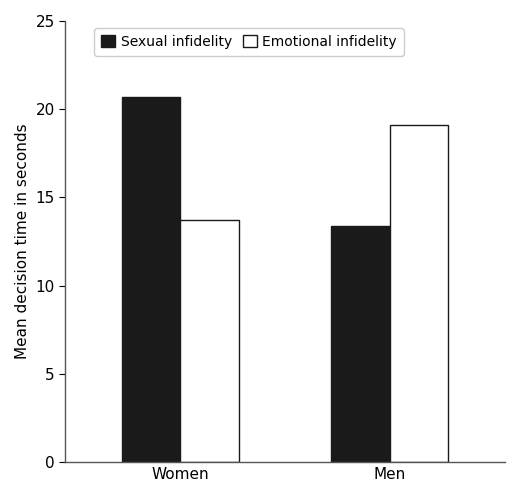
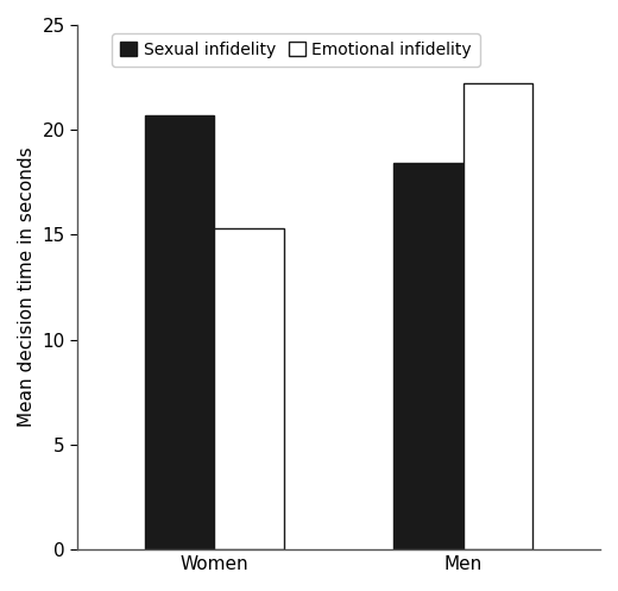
Emotional infidelity/Women: 13.7 -> 15.3
Sexual infidelity/Men: 13.4 -> 18.4
Emotional infidelity/Men: 19.1 -> 22.2
